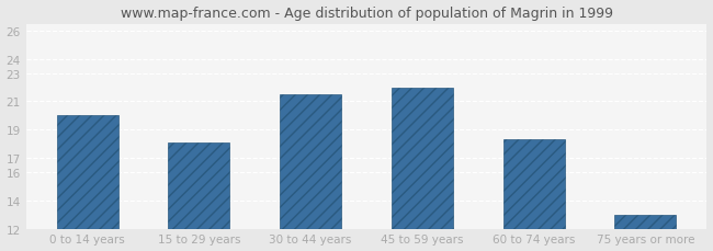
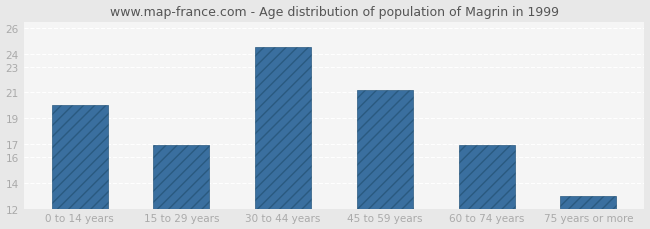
15 to 29 years: 18.1 -> 16.9
30 to 44 years: 21.5 -> 24.5
45 to 59 years: 22.0 -> 21.2
60 to 74 years: 18.3 -> 16.9
